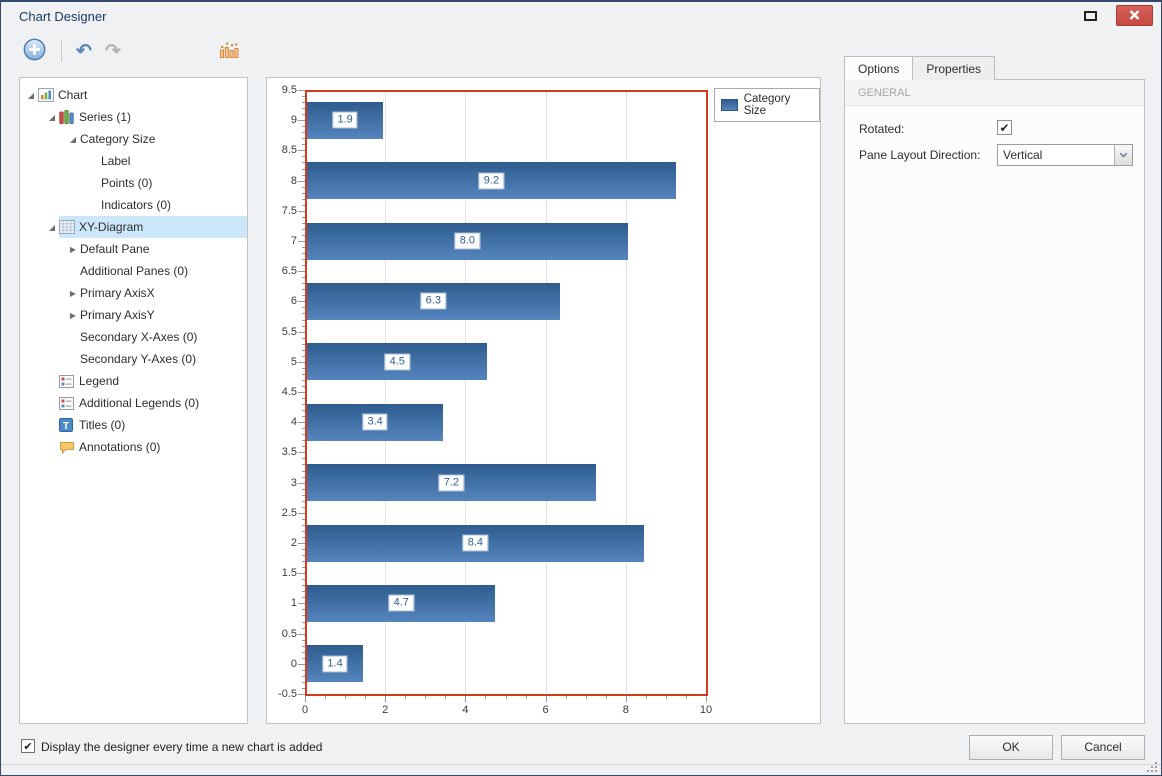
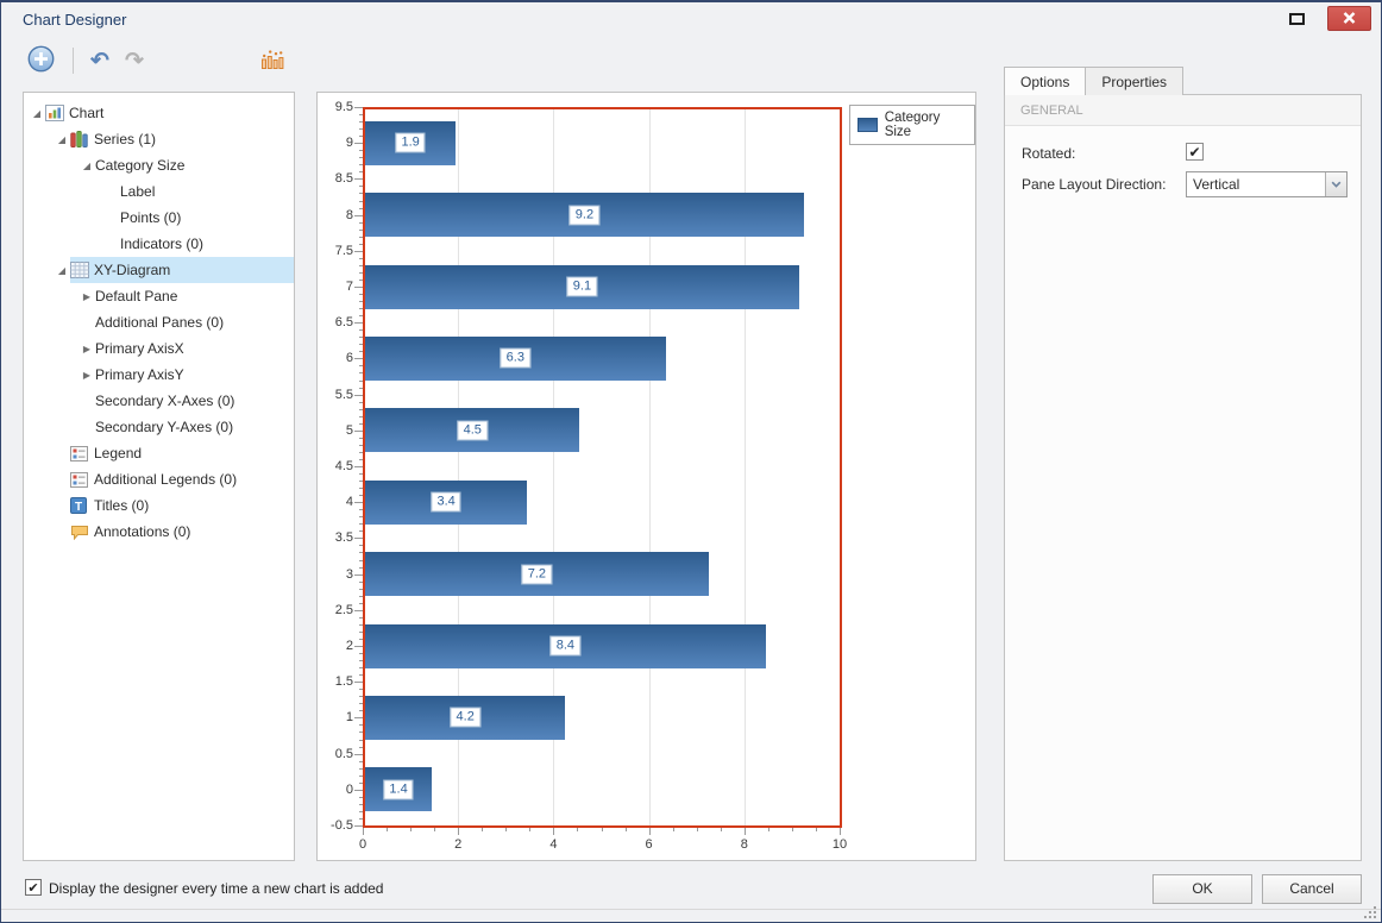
1: 4.7 -> 4.2
7: 8.0 -> 9.1
